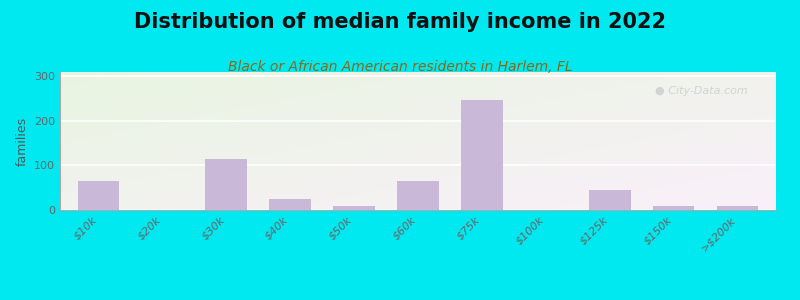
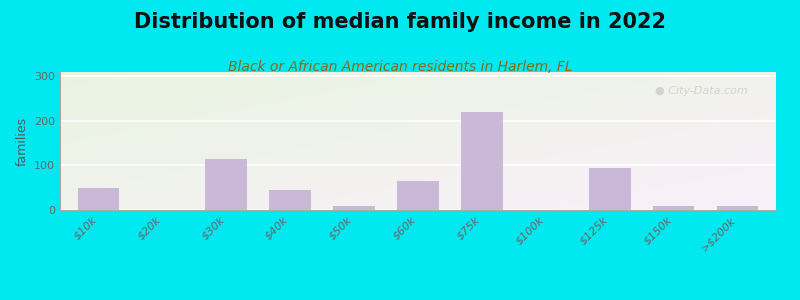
$10k: 65 -> 50
$40k: 25 -> 45
$75k: 248 -> 220
$125k: 45 -> 95
